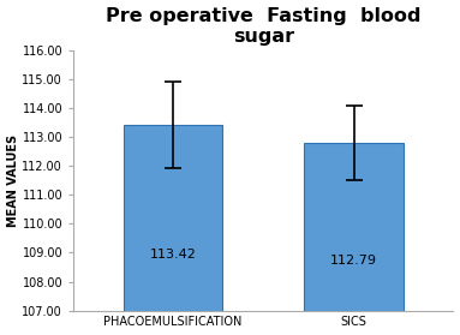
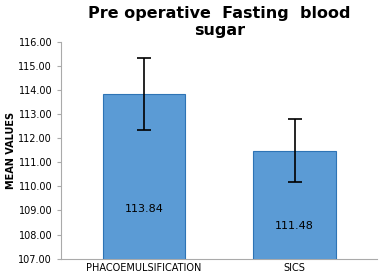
PHACOEMULSIFICATION: 113.42 -> 113.84
SICS: 112.79 -> 111.48
